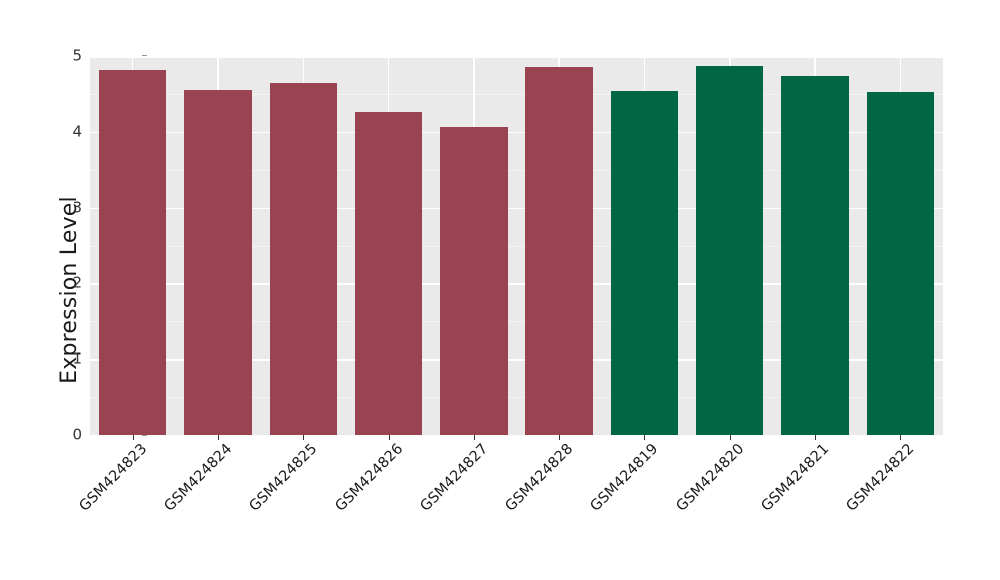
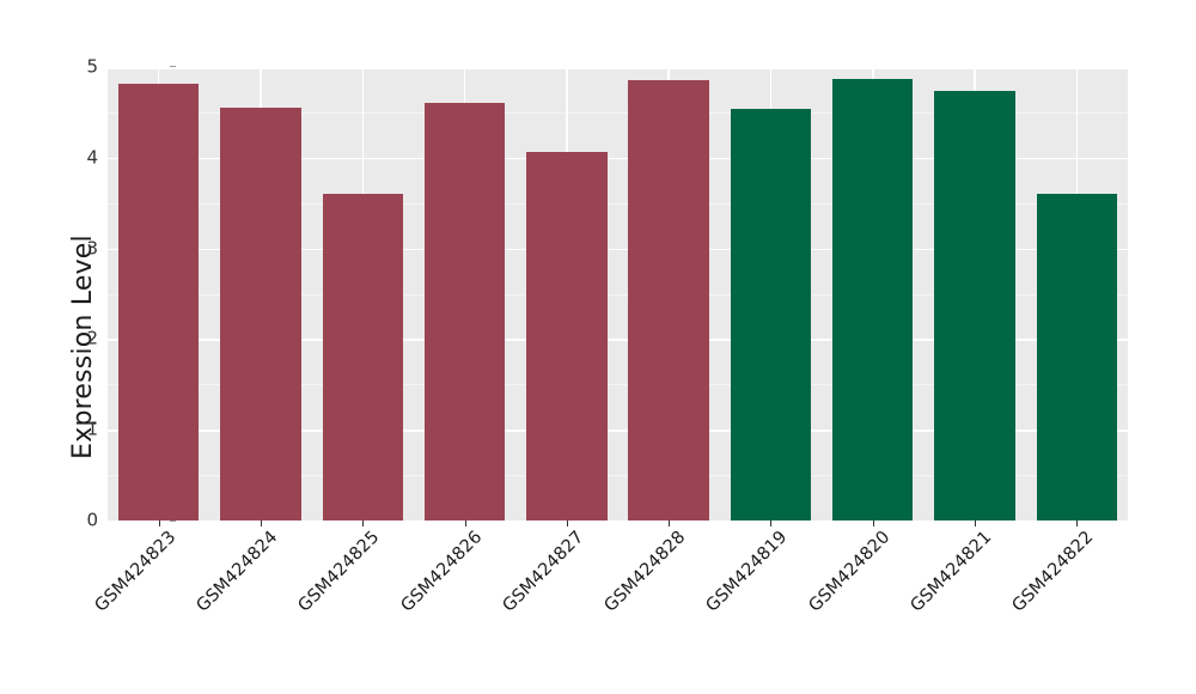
GSM424825: 4.6 -> 3.6
GSM424826: 4.3 -> 4.6
GSM424822: 4.5 -> 3.6
